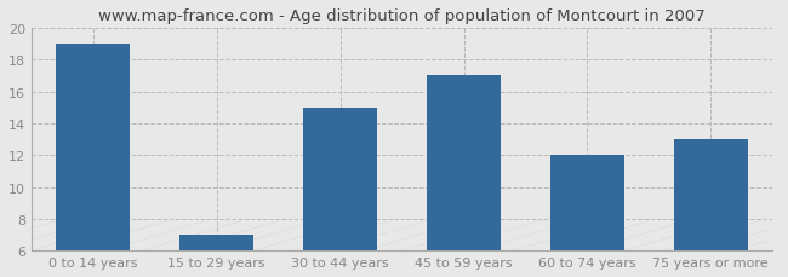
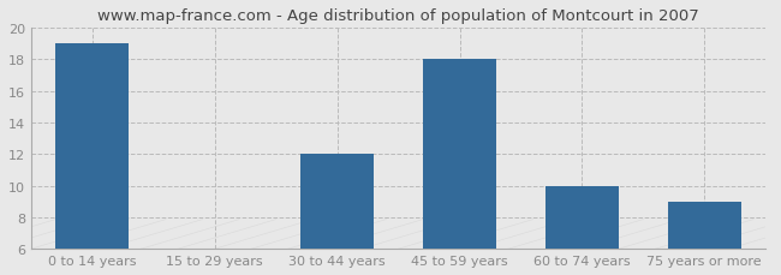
15 to 29 years: 7 -> 6
30 to 44 years: 15 -> 12
45 to 59 years: 17 -> 18
60 to 74 years: 12 -> 10
75 years or more: 13 -> 9
